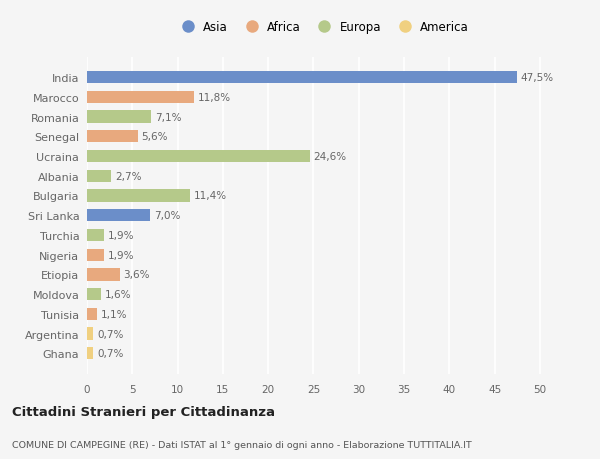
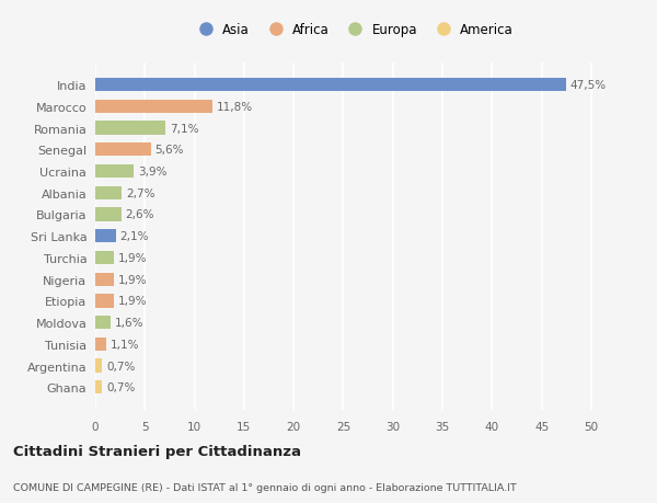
Ucraina: 24,6% -> 3,9%
Bulgaria: 11,4% -> 2,6%
Sri Lanka: 7,0% -> 2,1%
Etiopia: 3,6% -> 1,9%
